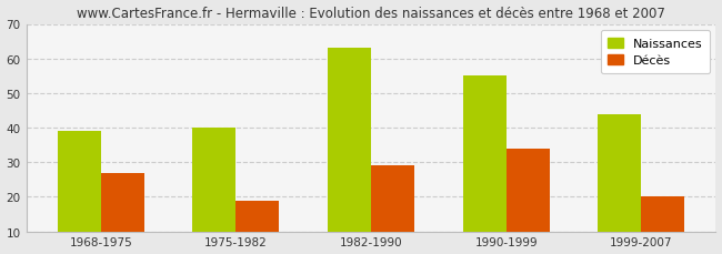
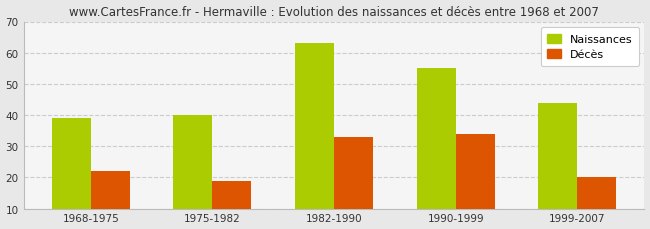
Décès/1968-1975: 27 -> 22
Décès/1982-1990: 29 -> 33
